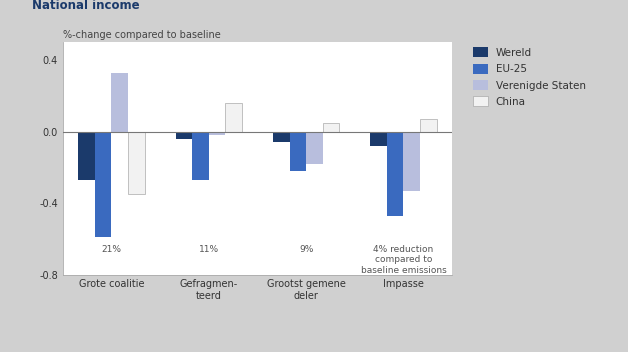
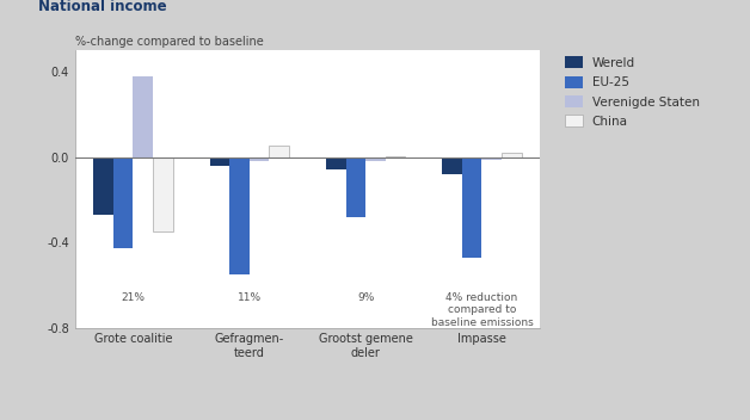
EU-25/Grote coalitie: -0.59 -> -0.43
Verenigde Staten/Grote coalitie: 0.33 -> 0.38
EU-25/Gefragmen- teerd: -0.27 -> -0.55
China/Gefragmen- teerd: 0.16 -> 0.06
EU-25/Grootst gemene deler: -0.22 -> -0.28
Verenigde Staten/Grootst gemene deler: -0.18 -> -0.02
China/Grootst gemene deler: 0.05 -> 0.01
Verenigde Staten/Impasse: -0.33 -> -0.01
China/Impasse: 0.07 -> 0.02
